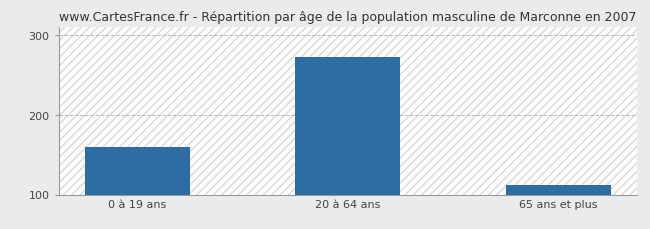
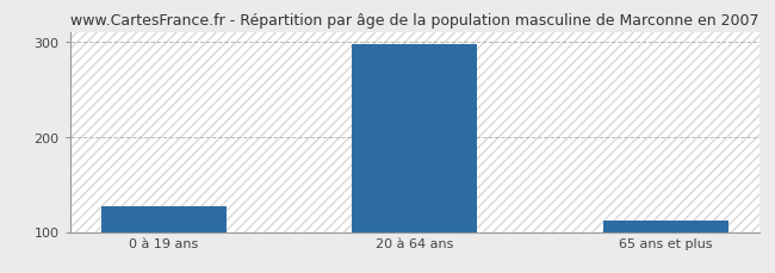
0 à 19 ans: 160 -> 127
20 à 64 ans: 272 -> 297
